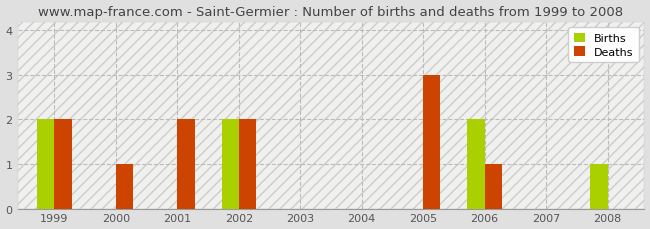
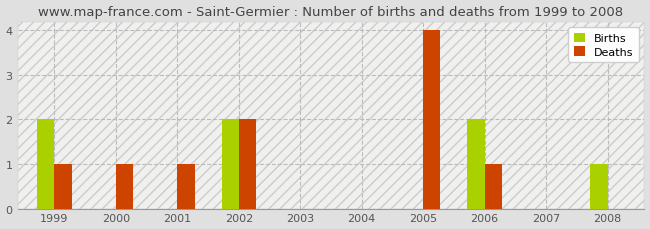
Deaths/1999: 2 -> 1
Deaths/2001: 2 -> 1
Deaths/2005: 3 -> 4
